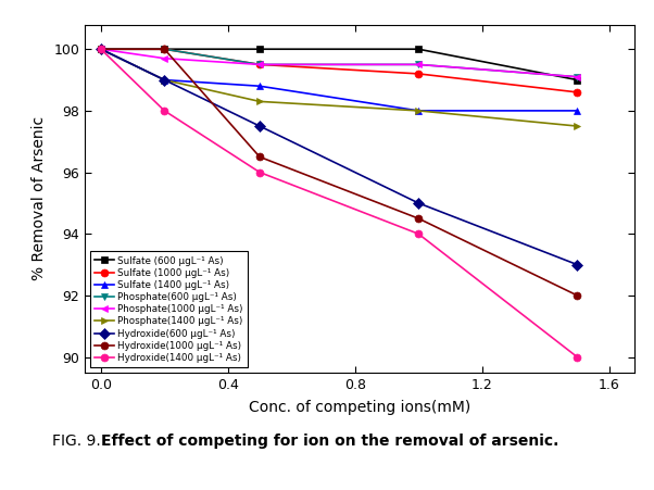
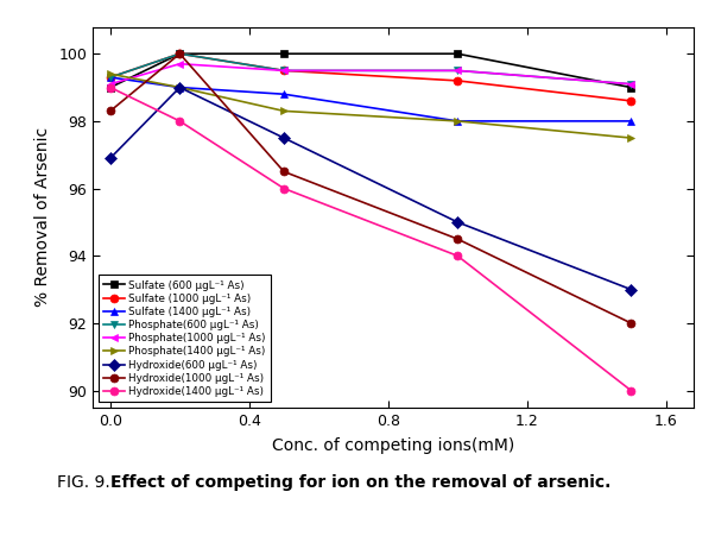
Sulfate (600 μgL⁻¹ As)/0.0: 100 -> 99
Sulfate (1000 μgL⁻¹ As)/0.0: 100.0 -> 99.3
Sulfate (1400 μgL⁻¹ As)/0.0: 100.0 -> 99.3
Phosphate(600 μgL⁻¹ As)/0.0: 100.0 -> 99.3
Phosphate(1000 μgL⁻¹ As)/0.0: 100.0 -> 99.1
Phosphate(1400 μgL⁻¹ As)/0.0: 100.0 -> 99.4
Hydroxide(600 μgL⁻¹ As)/0.0: 100.0 -> 96.9
Hydroxide(1000 μgL⁻¹ As)/0.0: 100.0 -> 98.3
Hydroxide(1400 μgL⁻¹ As)/0.0: 100 -> 99
